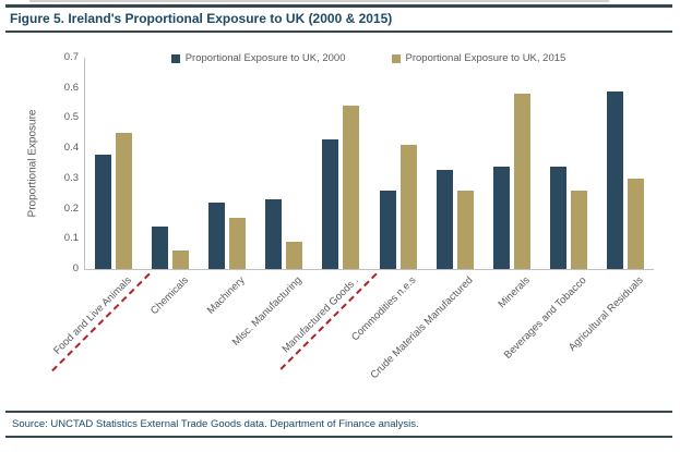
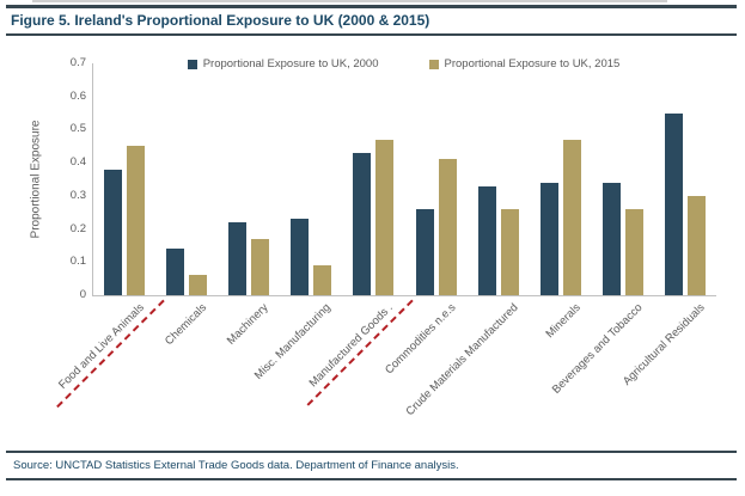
Proportional Exposure to UK, 2015/Manufactured Goods .: 0.54 -> 0.47
Proportional Exposure to UK, 2015/Minerals: 0.58 -> 0.47
Proportional Exposure to UK, 2000/Agricultural Residuals: 0.59 -> 0.55
